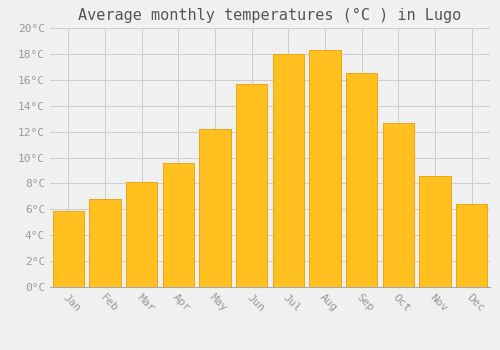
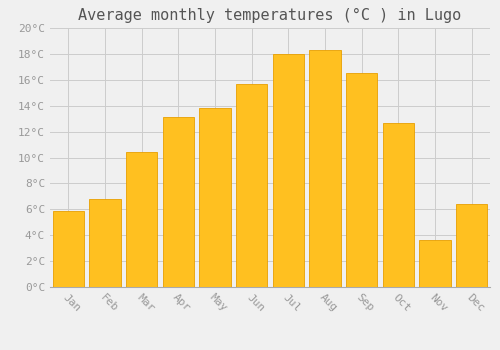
Mar: 8.1°C -> 10.4°C
Apr: 9.6°C -> 13.1°C
May: 12.2°C -> 13.8°C
Nov: 8.6°C -> 3.6°C
